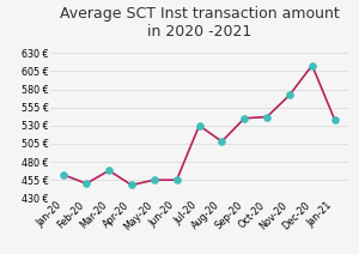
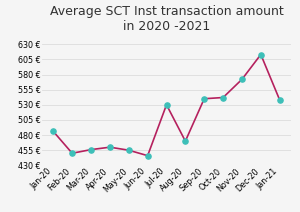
Jan-20: 462 € -> 486 €
Mar-20: 468 € -> 456 €
Apr-20: 448 € -> 460 €
Jun-20: 455 € -> 446 €
Aug-20: 508 € -> 470 €
